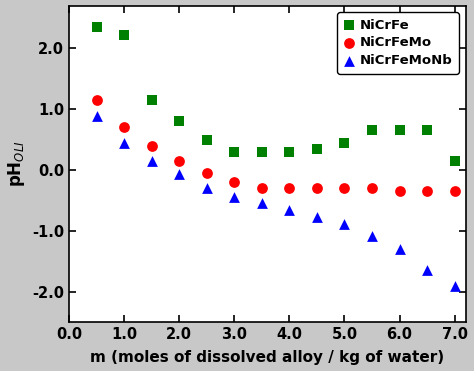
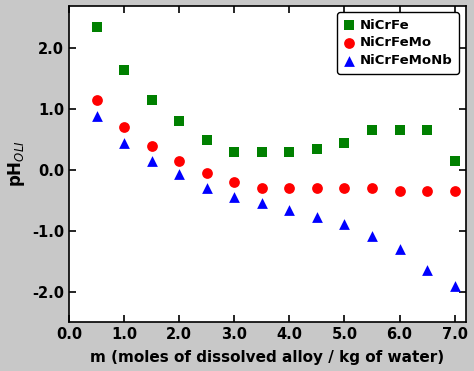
NiCrFe/1.0: 2.22 -> 1.65
